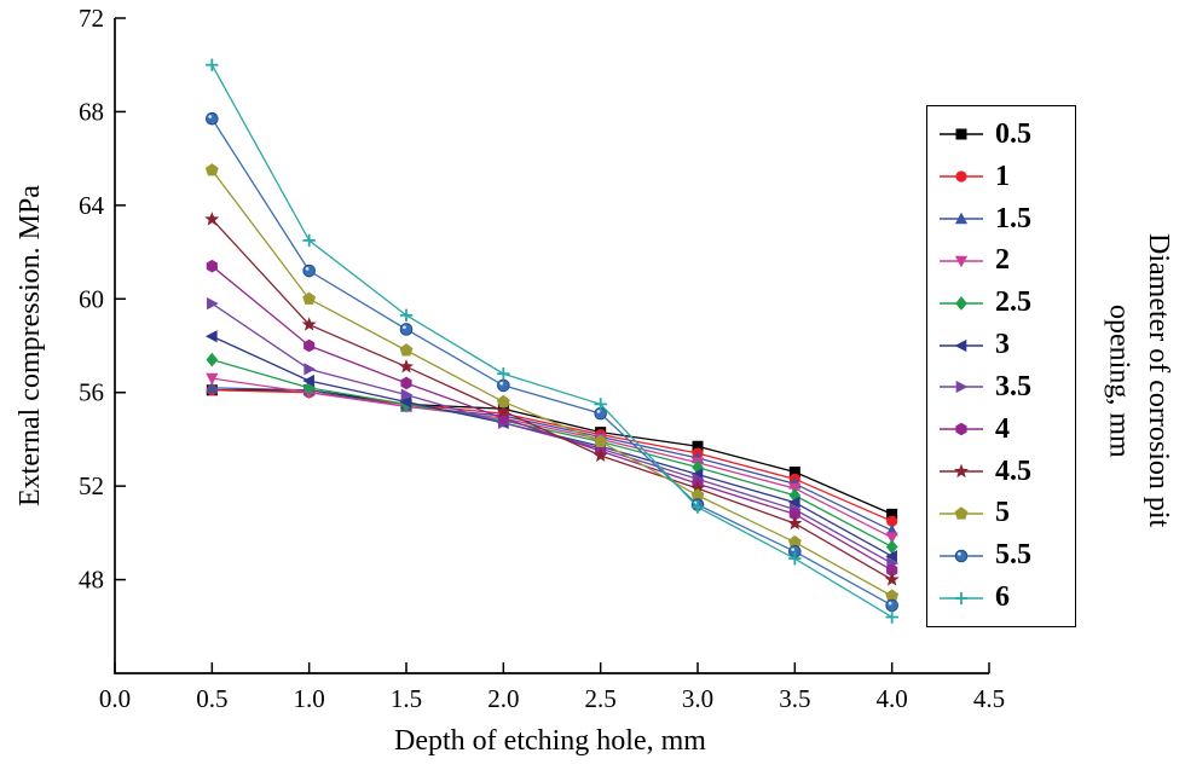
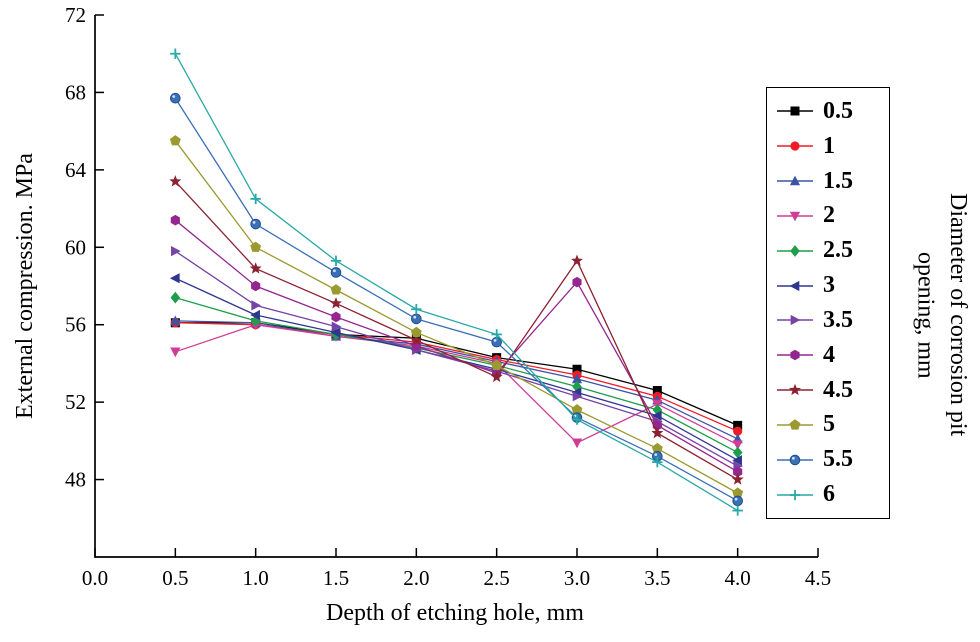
2/0.5: 56,6 -> 54,6
2/3.0: 53,0 -> 49,9
4/3.0: 52,1 -> 58,2
4.5/3.0: 51,9 -> 59,3
